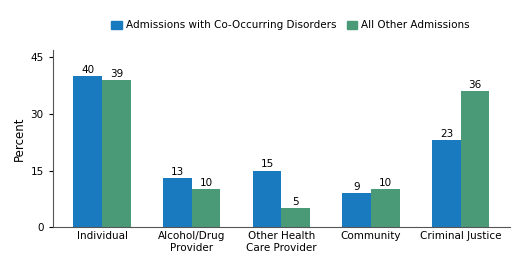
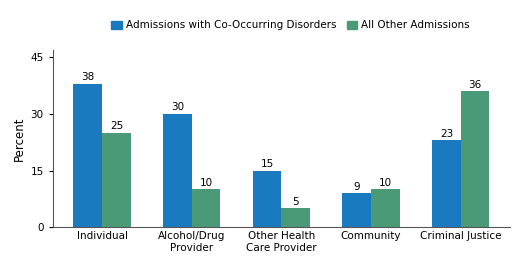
Admissions with Co-Occurring Disorders/Individual: 40 -> 38
All Other Admissions/Individual: 39 -> 25
Admissions with Co-Occurring Disorders/Alcohol/Drug Provider: 13 -> 30
